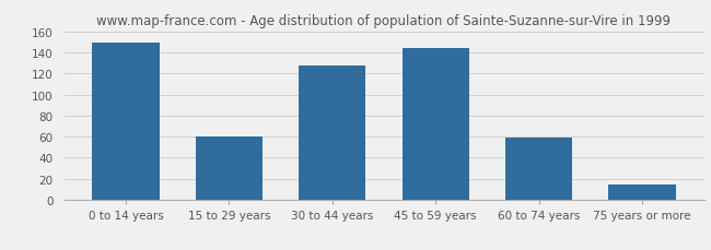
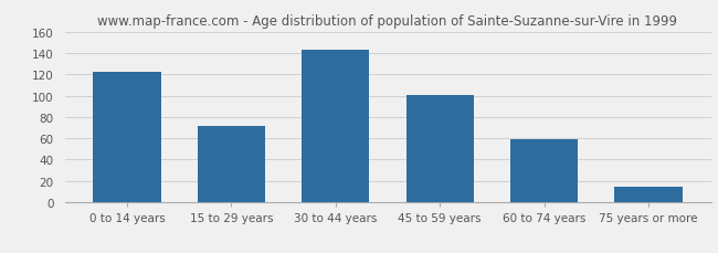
0 to 14 years: 150 -> 122
15 to 29 years: 60 -> 72
30 to 44 years: 128 -> 143
45 to 59 years: 144 -> 101
